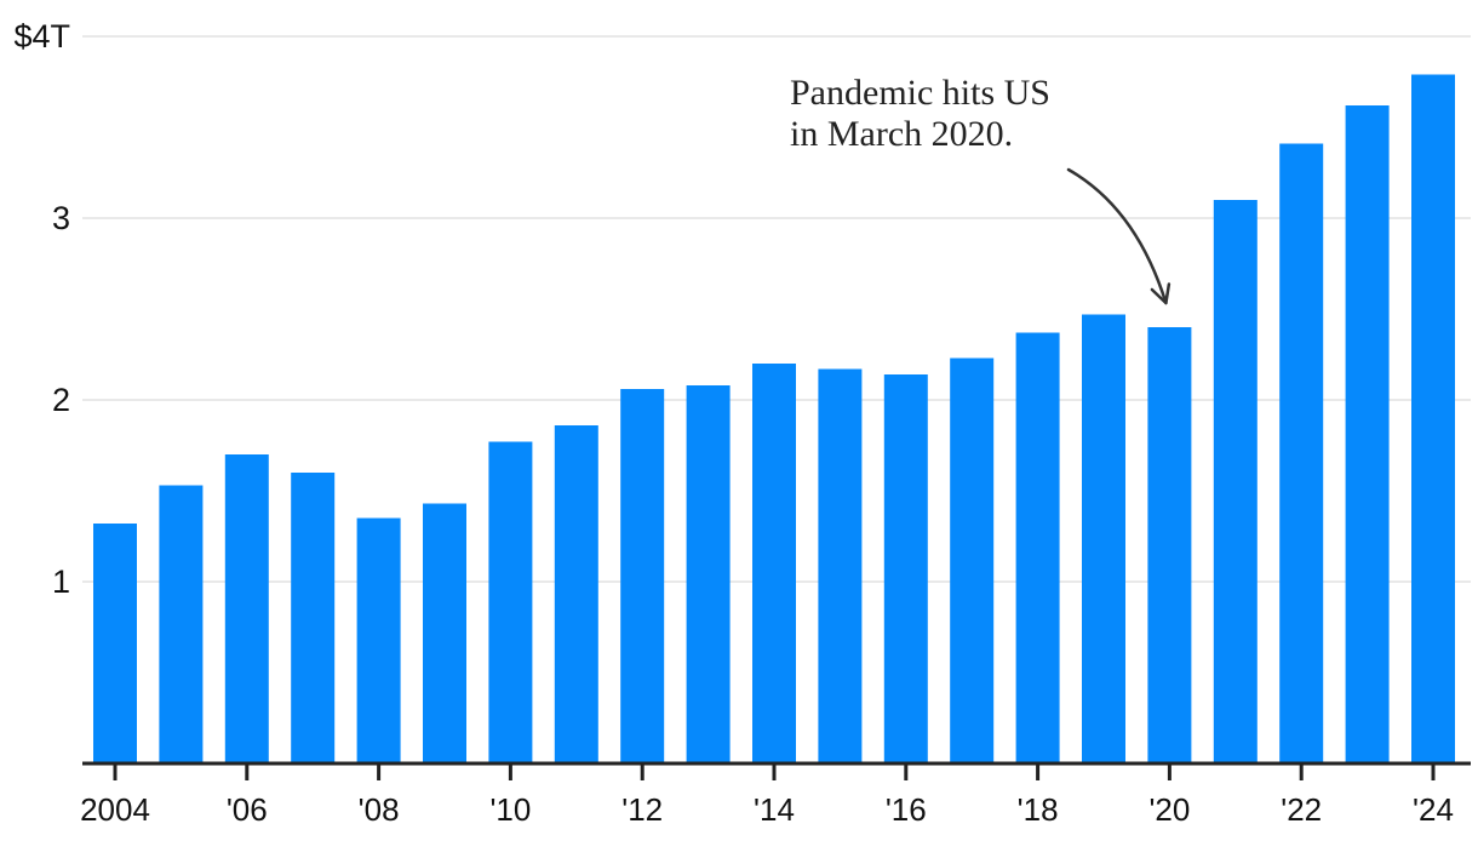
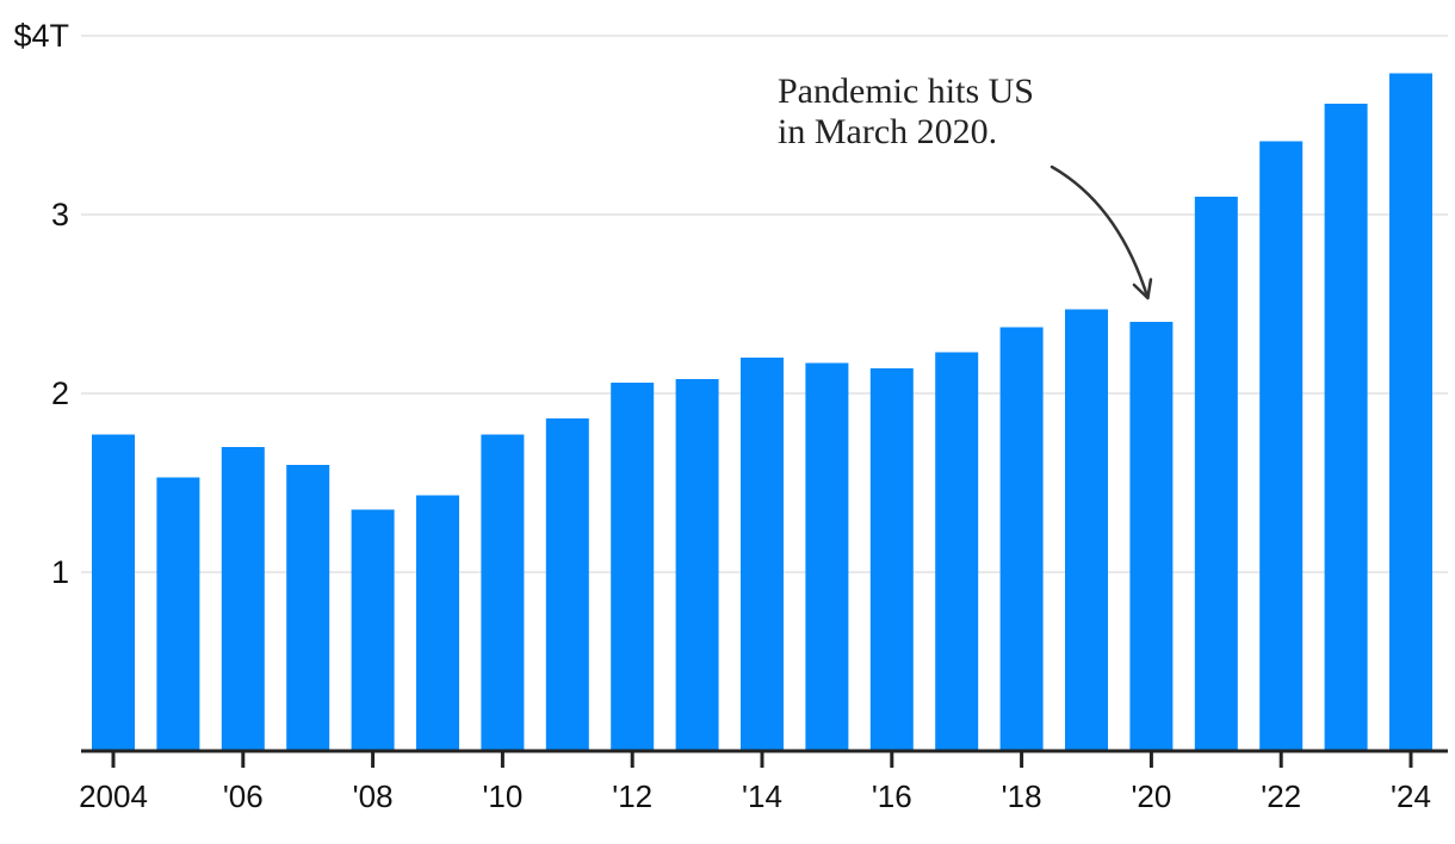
2004: 1.32 -> 1.77
